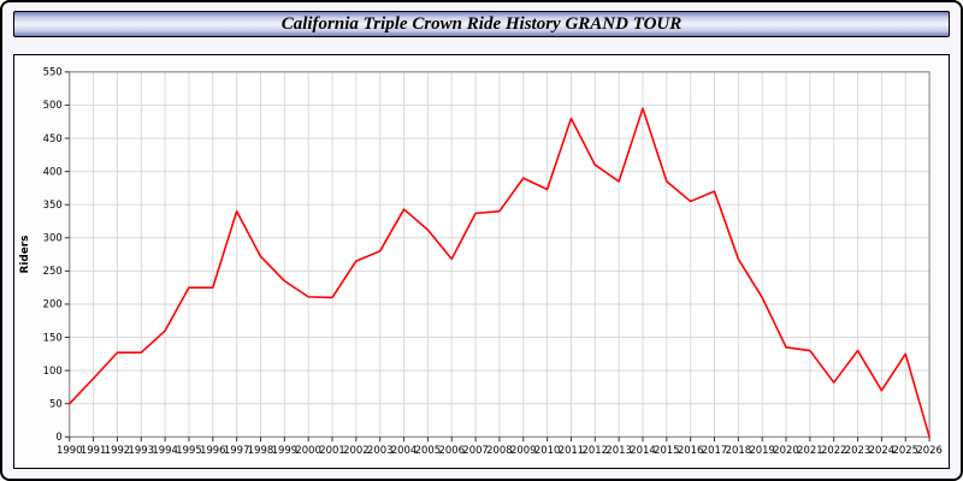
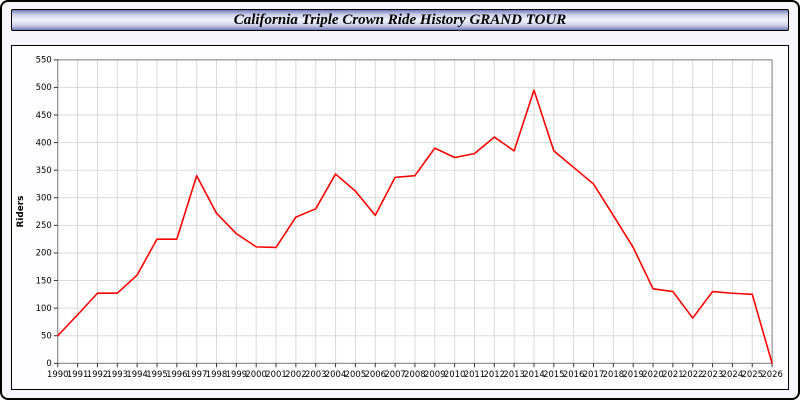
2011: 480 -> 380
2017: 370 -> 320
2024: 70 -> 130
